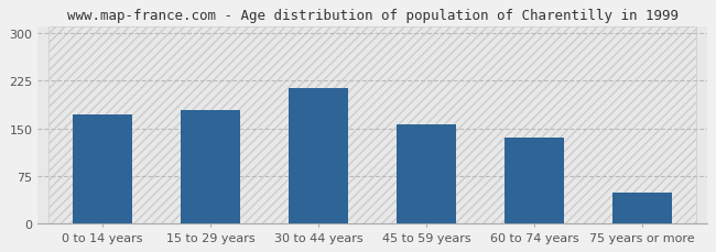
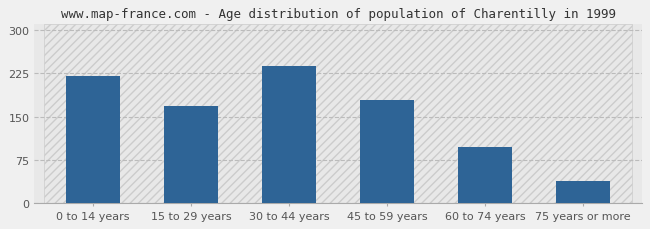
0 to 14 years: 172 -> 220
15 to 29 years: 178 -> 168
30 to 44 years: 214 -> 238
45 to 59 years: 156 -> 178
60 to 74 years: 136 -> 98
75 years or more: 48 -> 38
